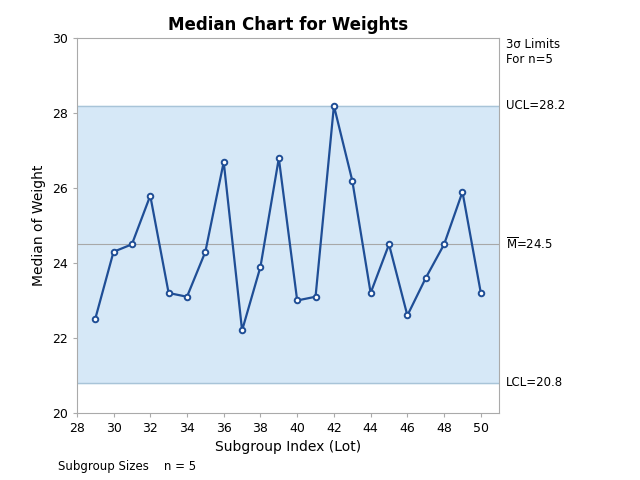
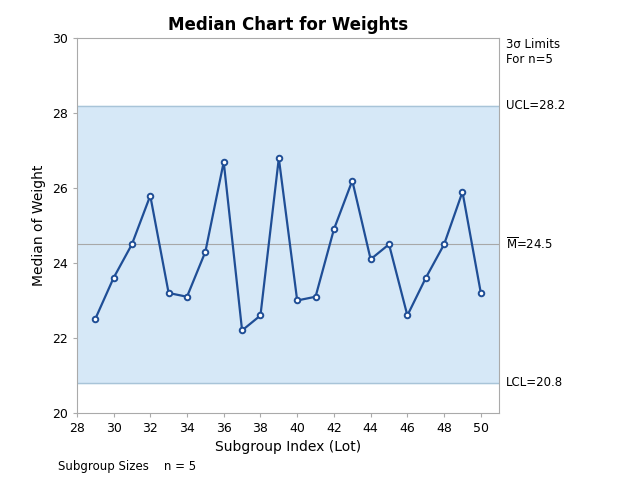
30: 24.3 -> 23.6
38: 23.9 -> 22.6
42: 28.2 -> 24.9
44: 23.2 -> 24.1
